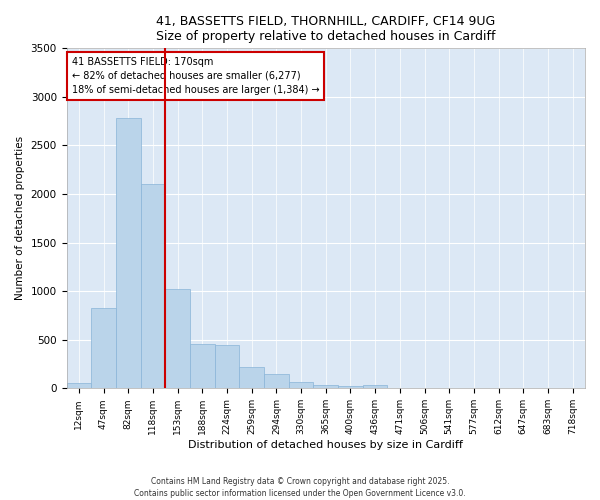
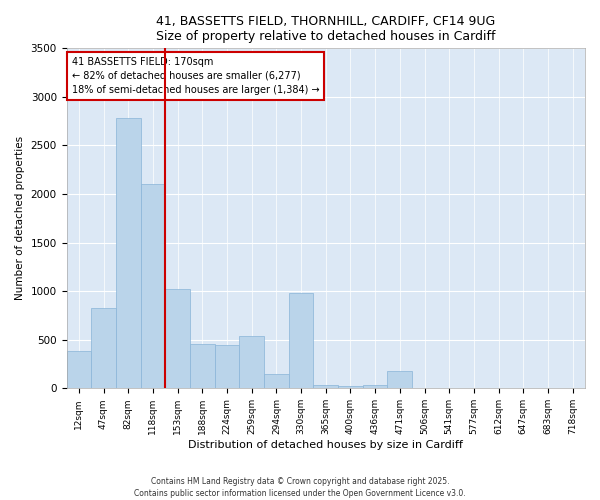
12sqm: 60 -> 380
259sqm: 220 -> 540
330sqm: 70 -> 980
471sqm: 0 -> 180
